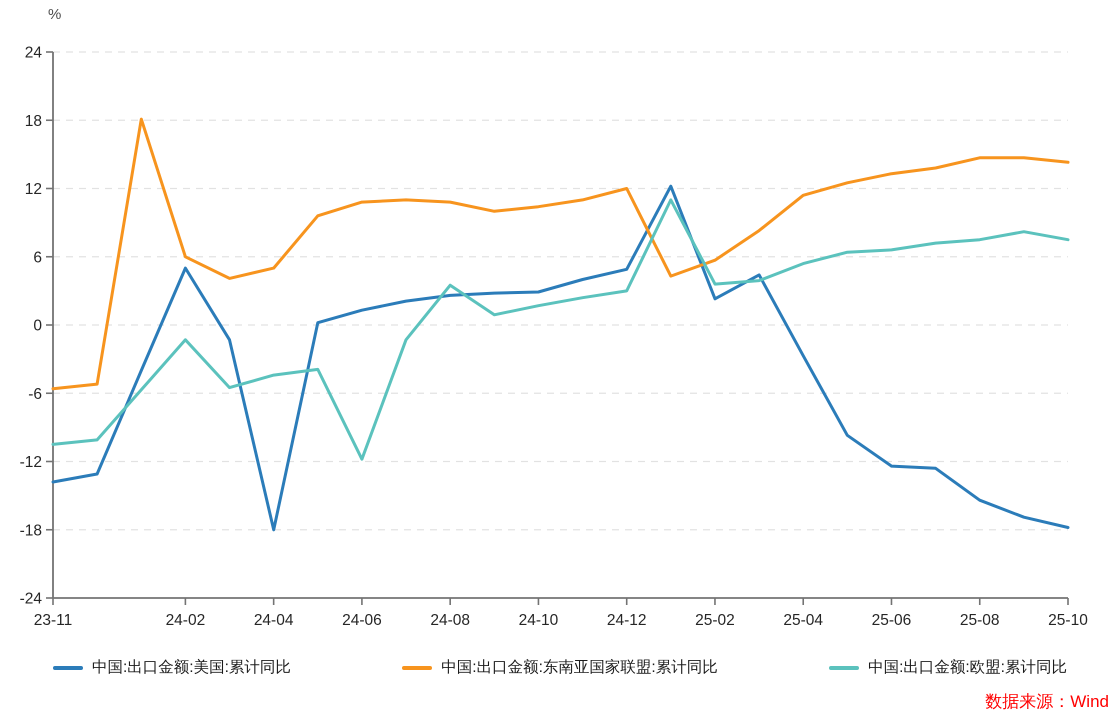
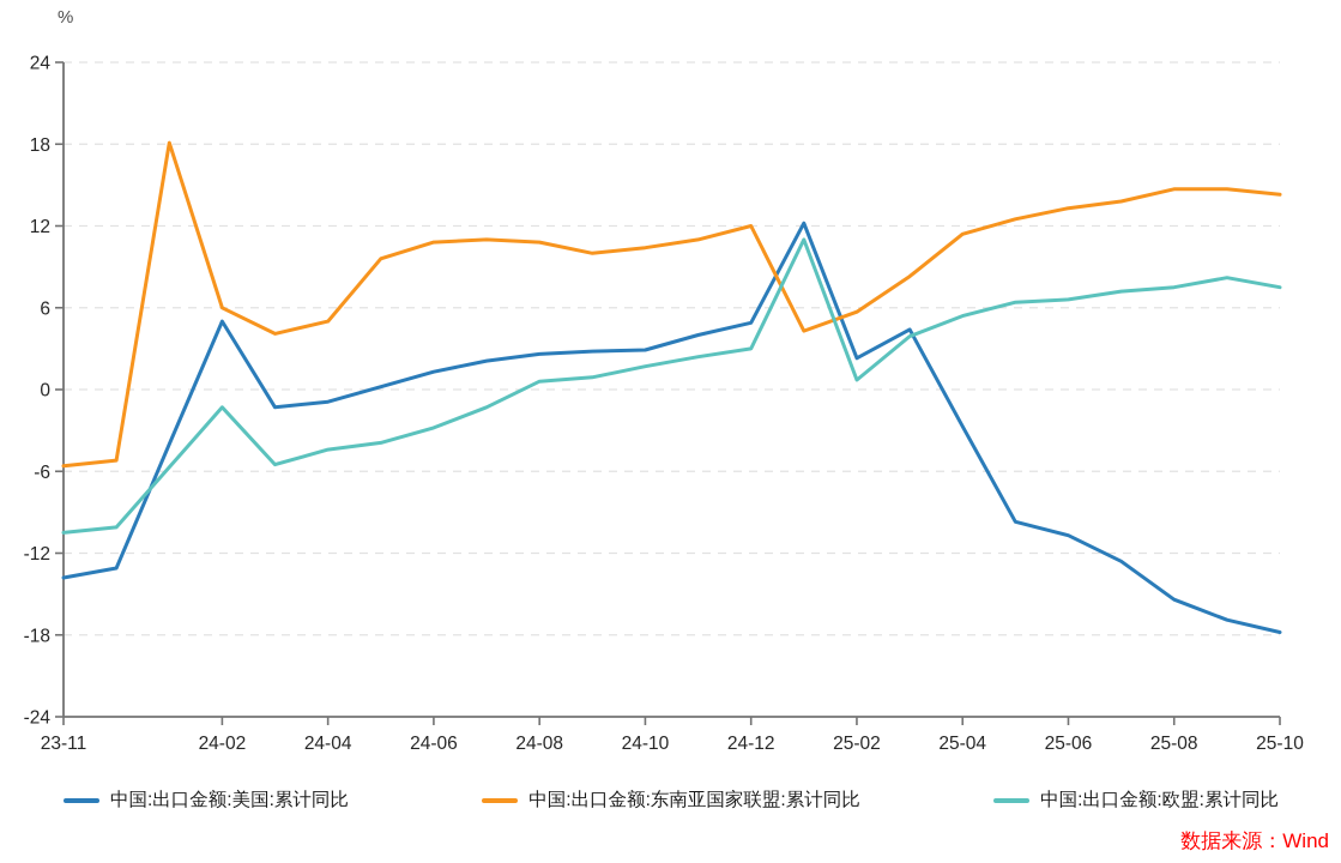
中国:出口金额:美国:累计同比/24-04: -18.0 -> -0.9
中国:出口金额:欧盟:累计同比/24-06: -11.8 -> -2.8
中国:出口金额:欧盟:累计同比/24-08: 3.5 -> 0.6
中国:出口金额:欧盟:累计同比/25-02: 3.6 -> 0.7
中国:出口金额:美国:累计同比/25-06: -12.4 -> -10.7
